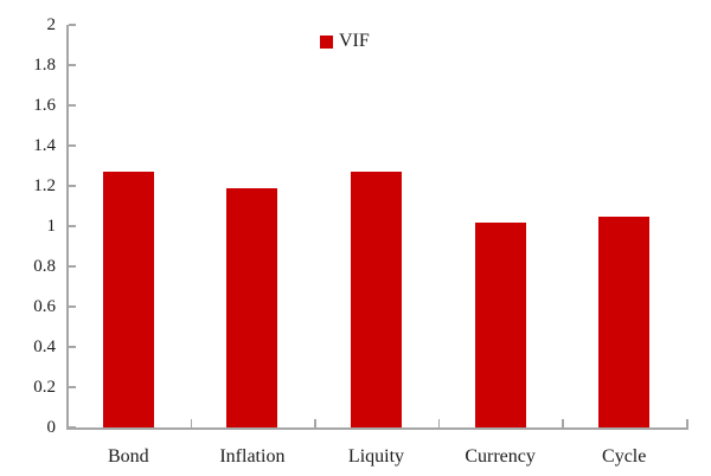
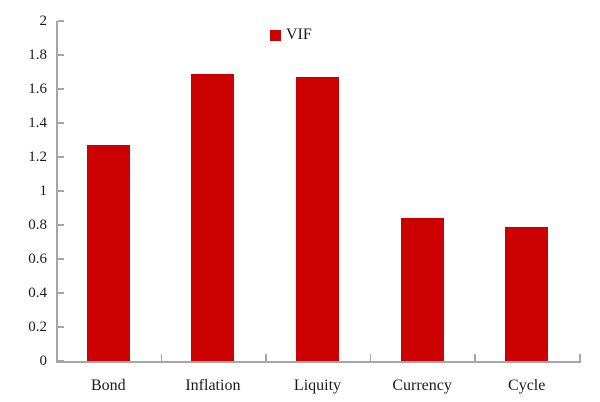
Inflation: 1.19 -> 1.69
Liquity: 1.27 -> 1.67
Currency: 1.02 -> 0.84
Cycle: 1.05 -> 0.79
